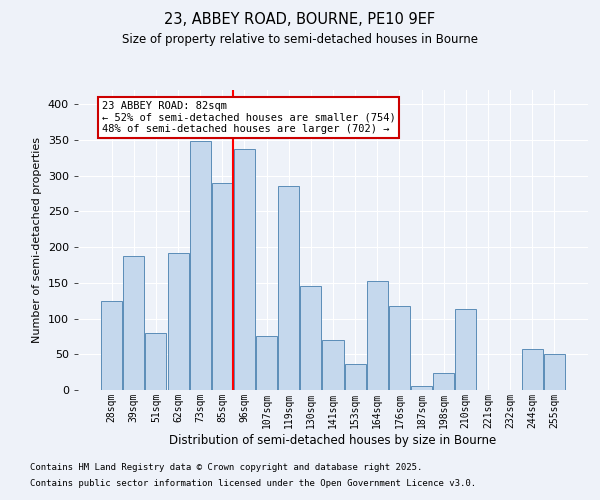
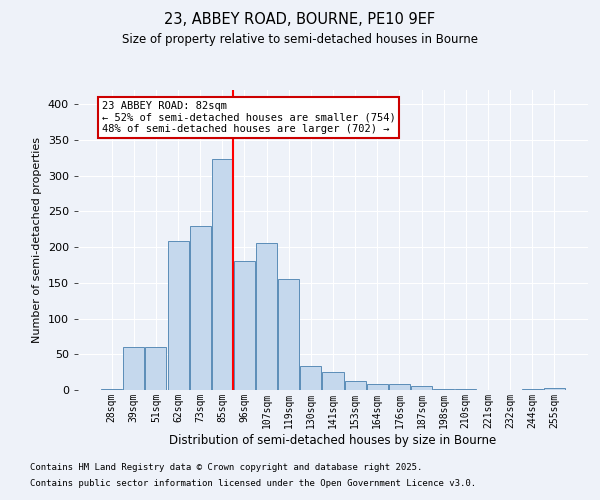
28sqm: 124 -> 1
39sqm: 188 -> 60
51sqm: 80 -> 60
62sqm: 192 -> 208
73sqm: 348 -> 229
85sqm: 290 -> 323
96sqm: 338 -> 181
107sqm: 76 -> 206
119sqm: 286 -> 156
130sqm: 146 -> 34
141sqm: 70 -> 25
153sqm: 36 -> 12
164sqm: 152 -> 9
176sqm: 118 -> 9
198sqm: 24 -> 1
210sqm: 114 -> 1
244sqm: 58 -> 1
255sqm: 50 -> 3
